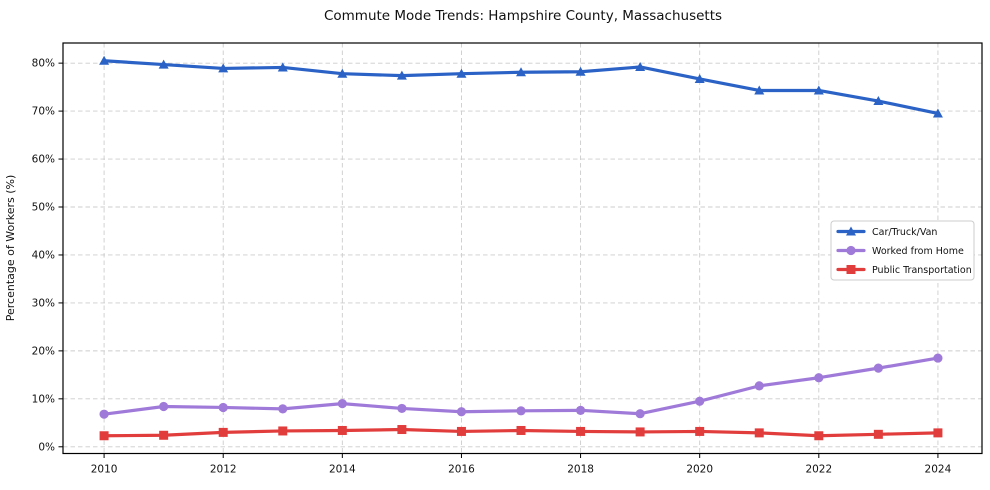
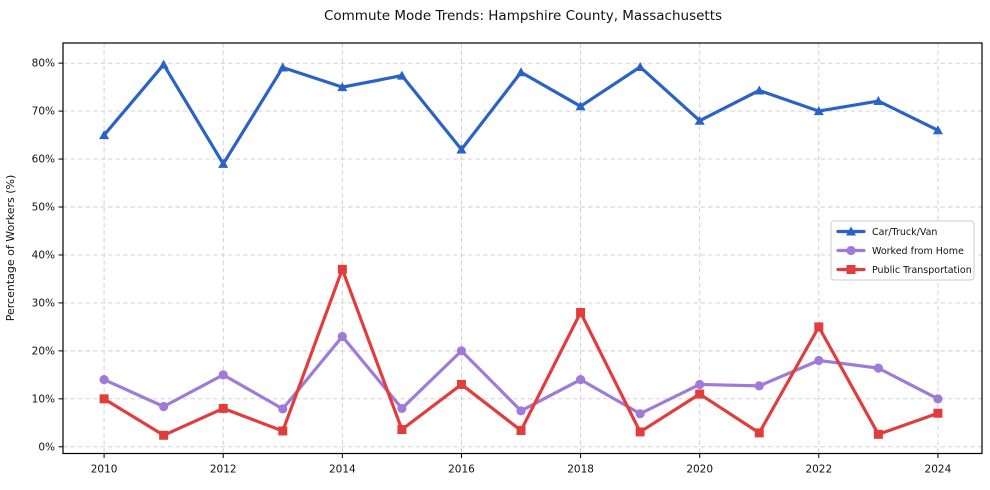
Car/Truck/Van/2010: 80% -> 65%
Worked from Home/2010: 7% -> 14%
Public Transportation/2010: 2% -> 10%
Car/Truck/Van/2012: 79% -> 59%
Worked from Home/2012: 8% -> 15%
Public Transportation/2012: 3% -> 8%
Car/Truck/Van/2014: 78% -> 75%
Worked from Home/2014: 9% -> 23%
Public Transportation/2014: 3% -> 37%
Car/Truck/Van/2016: 78% -> 62%
Worked from Home/2016: 7% -> 20%
Public Transportation/2016: 3% -> 13%
Car/Truck/Van/2018: 78% -> 71%
Worked from Home/2018: 8% -> 14%
Public Transportation/2018: 3% -> 28%
Car/Truck/Van/2020: 77% -> 68%
Worked from Home/2020: 10% -> 13%
Public Transportation/2020: 3% -> 11%
Car/Truck/Van/2022: 74% -> 70%
Worked from Home/2022: 14% -> 18%
Public Transportation/2022: 2% -> 25%
Car/Truck/Van/2024: 70% -> 66%
Worked from Home/2024: 18% -> 10%
Public Transportation/2024: 3% -> 7%
